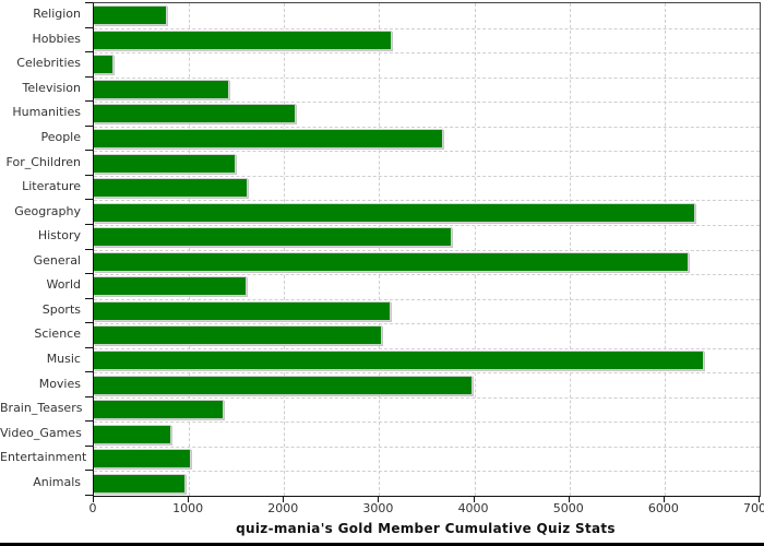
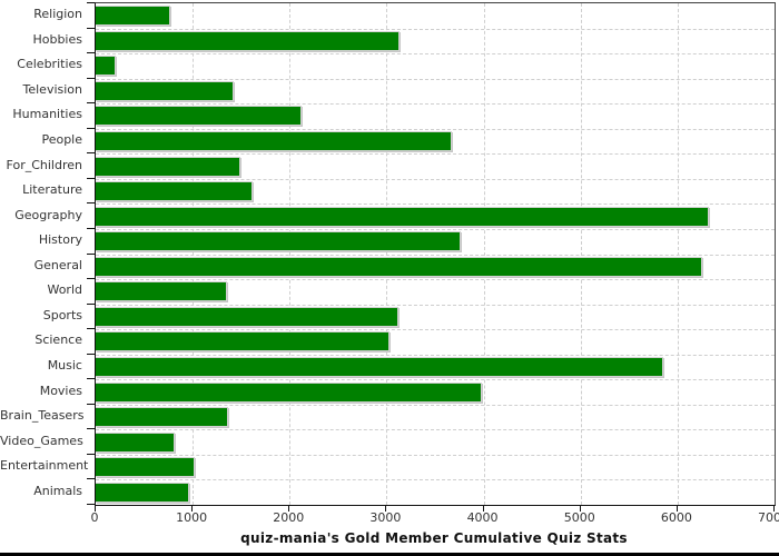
World: 1600 -> 1300
Music: 6400 -> 5800
